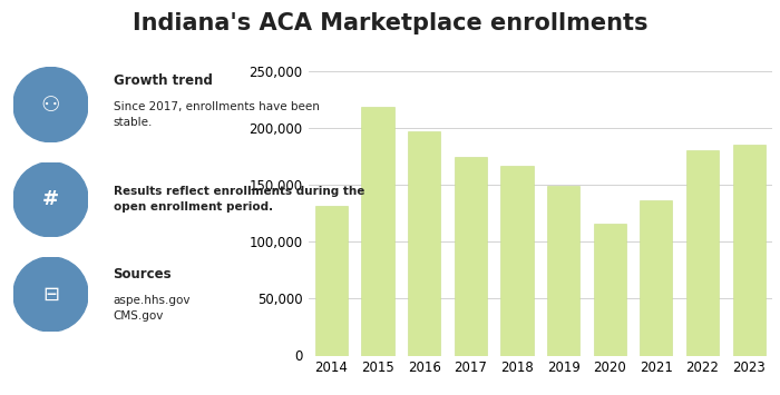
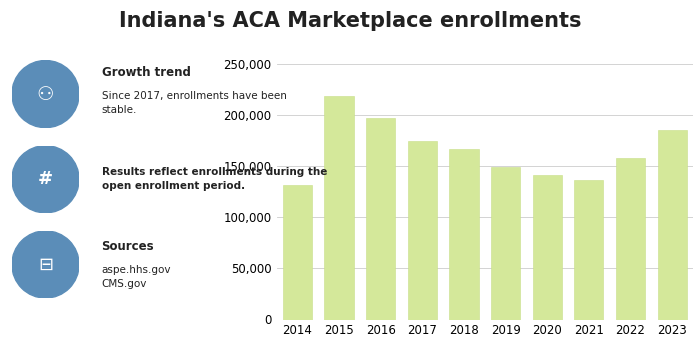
2020: 116,000 -> 141,000
2022: 180,000 -> 158,000
